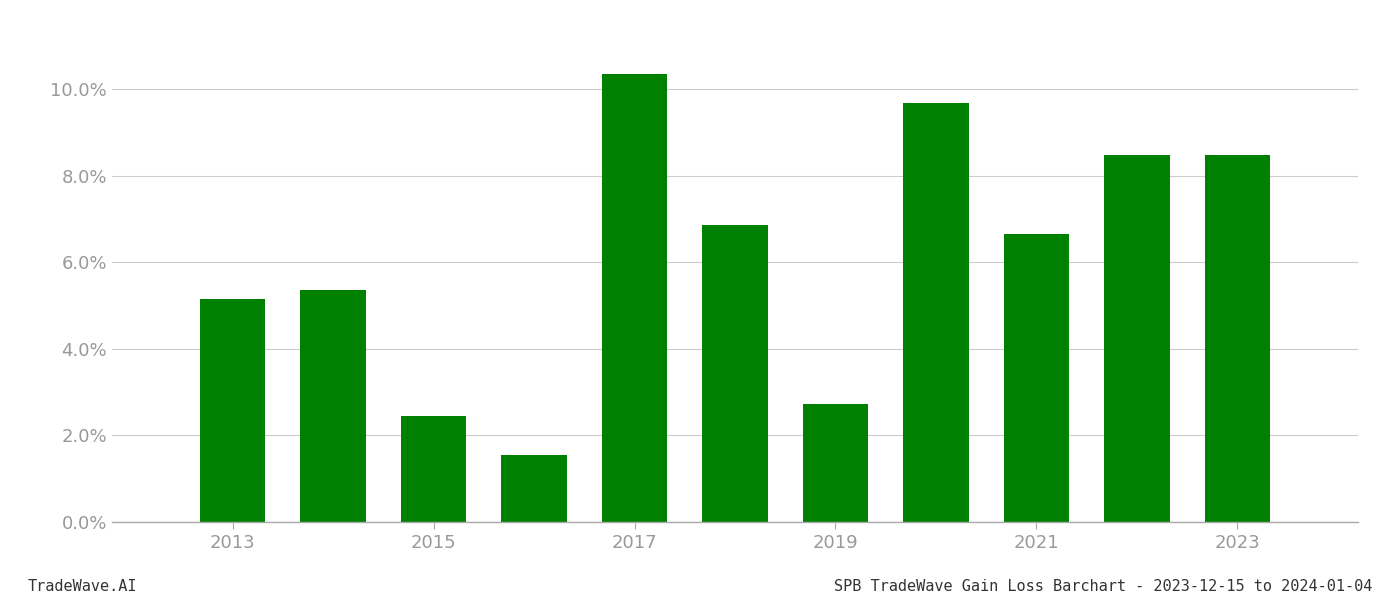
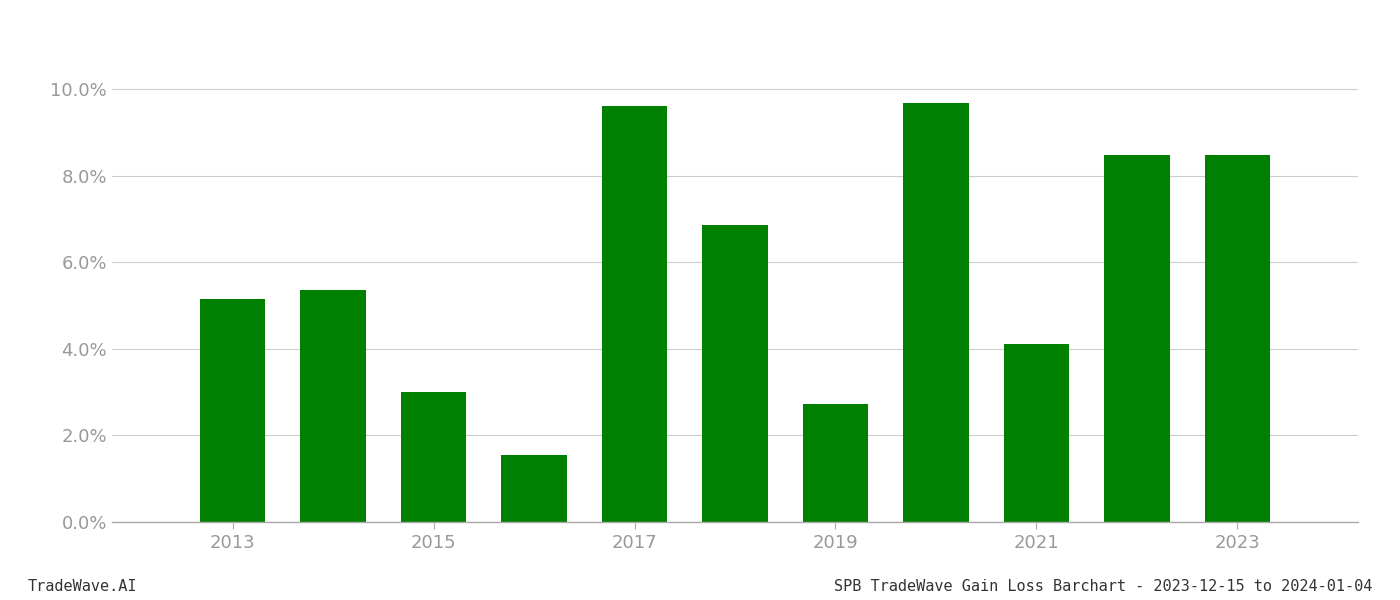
2015: 2.45% -> 3.00%
2017: 10.35% -> 9.60%
2021: 6.65% -> 4.10%
